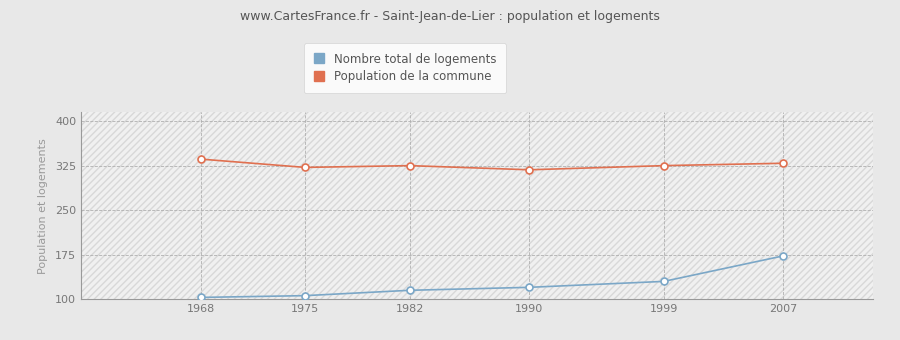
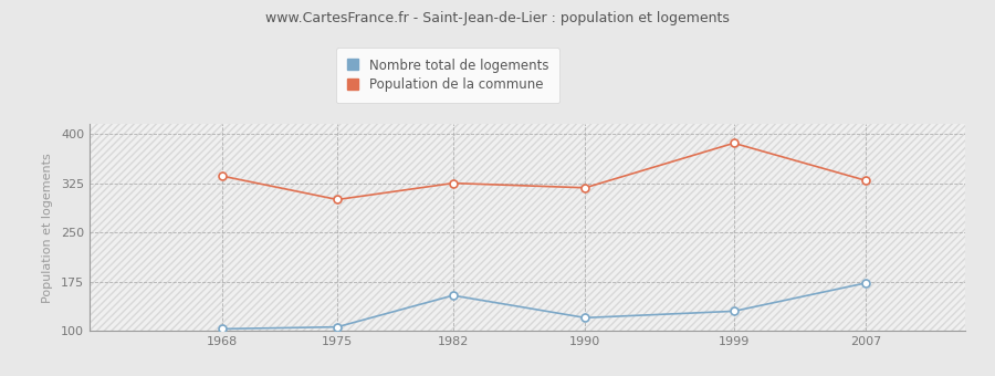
Population de la commune/1975: 322 -> 300
Nombre total de logements/1982: 115 -> 154
Population de la commune/1999: 325 -> 386
